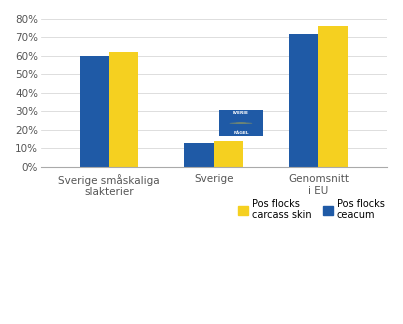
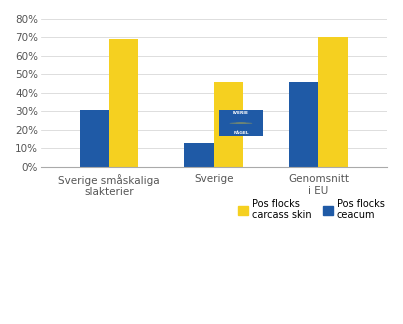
Pos flocks ceacum/Sverige småskaliga slakterier: 60% -> 31%
Pos flocks carcass skin/Sverige småskaliga slakterier: 62% -> 69%
Pos flocks carcass skin/Sverige: 14% -> 46%
Pos flocks ceacum/Genomsnitt i EU: 72% -> 46%
Pos flocks carcass skin/Genomsnitt i EU: 76% -> 70%
